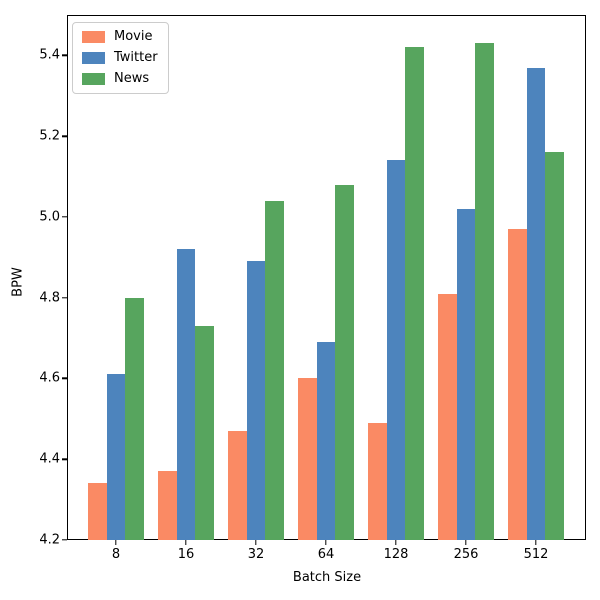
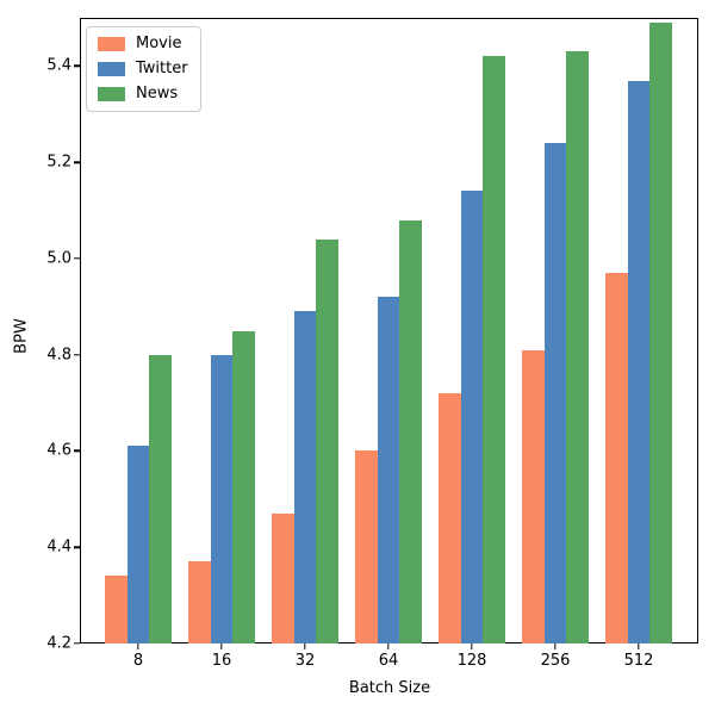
Twitter/16: 4.92 -> 4.80
News/16: 4.73 -> 4.85
Twitter/64: 4.69 -> 4.92
Movie/128: 4.49 -> 4.72
Twitter/256: 5.02 -> 5.24
News/512: 5.16 -> 5.49
